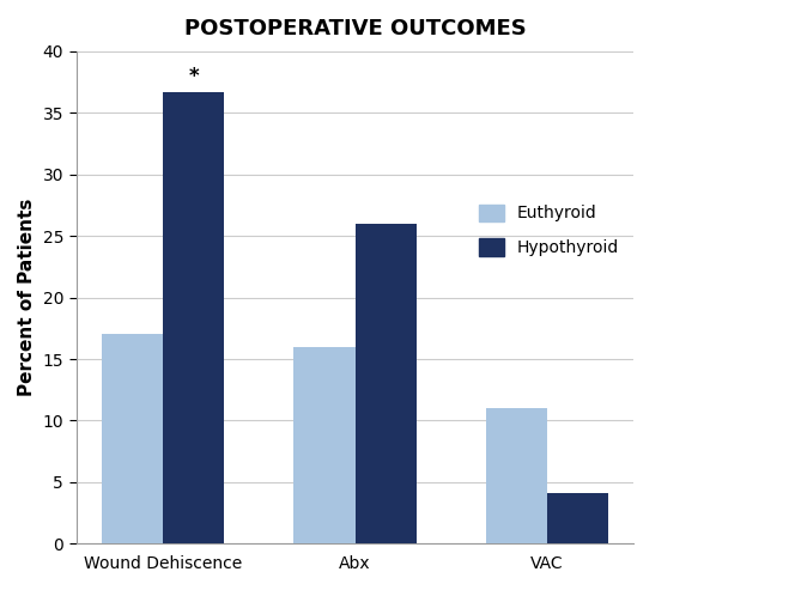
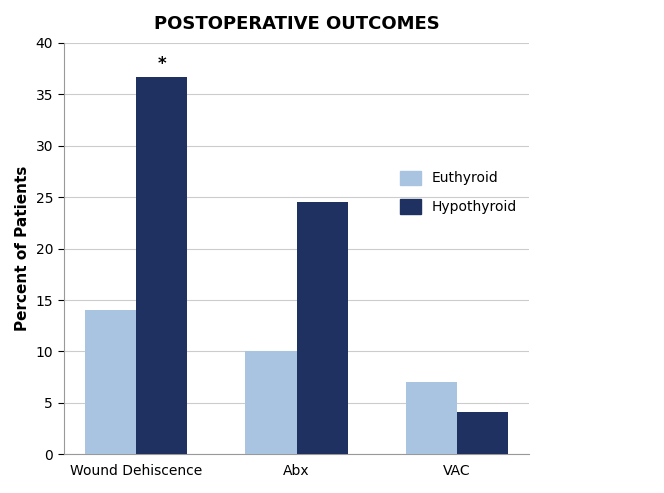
Euthyroid/Wound Dehiscence: 17 -> 14
Euthyroid/Abx: 16 -> 10
Hypothyroid/Abx: 26.0 -> 24.5
Euthyroid/VAC: 11 -> 7
